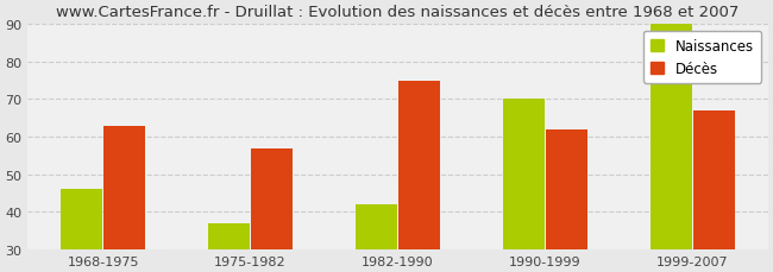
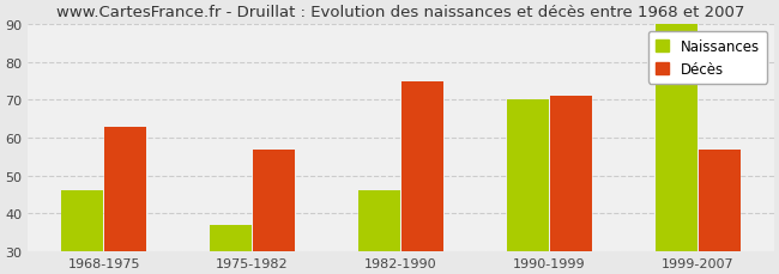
Naissances/1982-1990: 42 -> 46
Décès/1990-1999: 62 -> 71
Décès/1999-2007: 67 -> 57
